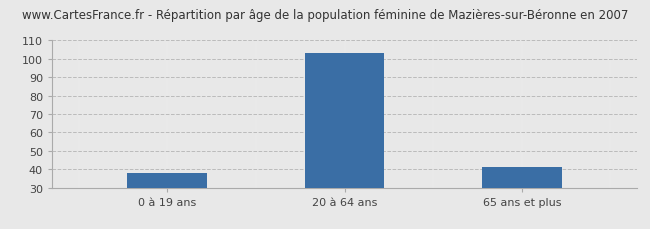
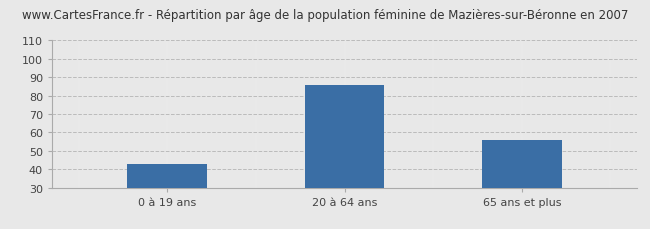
0 à 19 ans: 38 -> 43
20 à 64 ans: 103 -> 86
65 ans et plus: 41 -> 56
